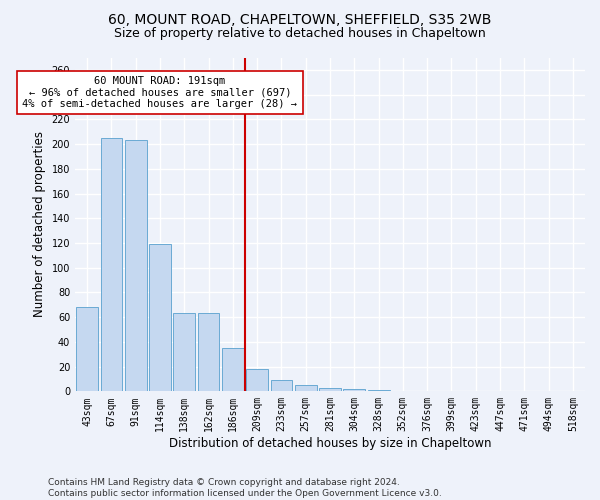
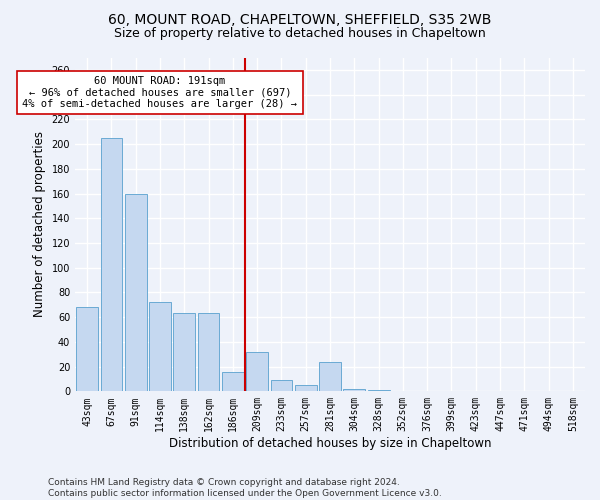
91sqm: 203 -> 160
114sqm: 119 -> 72
186sqm: 35 -> 16
209sqm: 18 -> 32
281sqm: 3 -> 24
